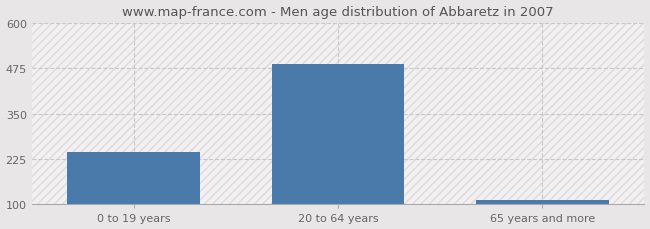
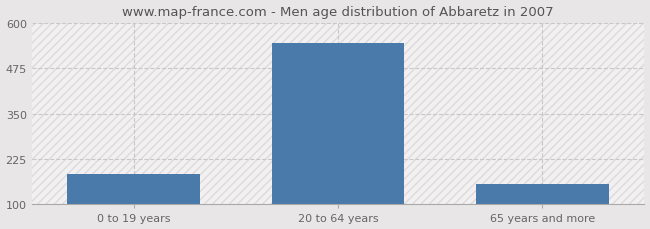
0 to 19 years: 243 -> 185
20 to 64 years: 486 -> 545
65 years and more: 113 -> 155
